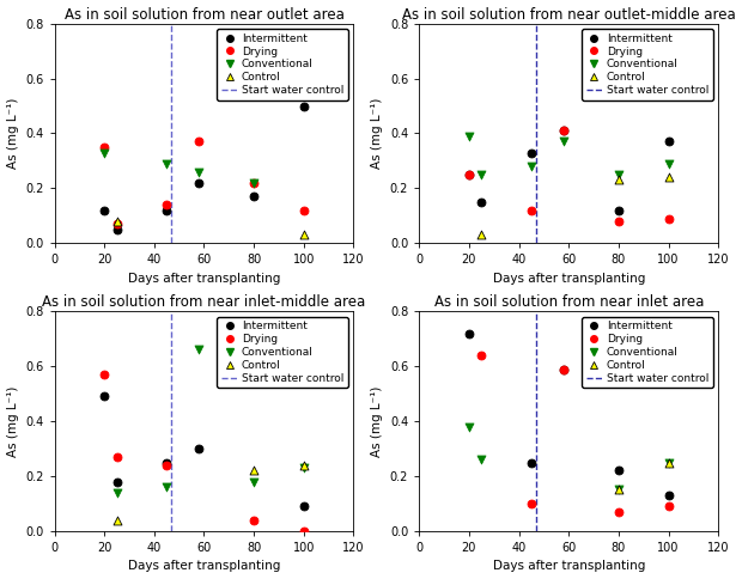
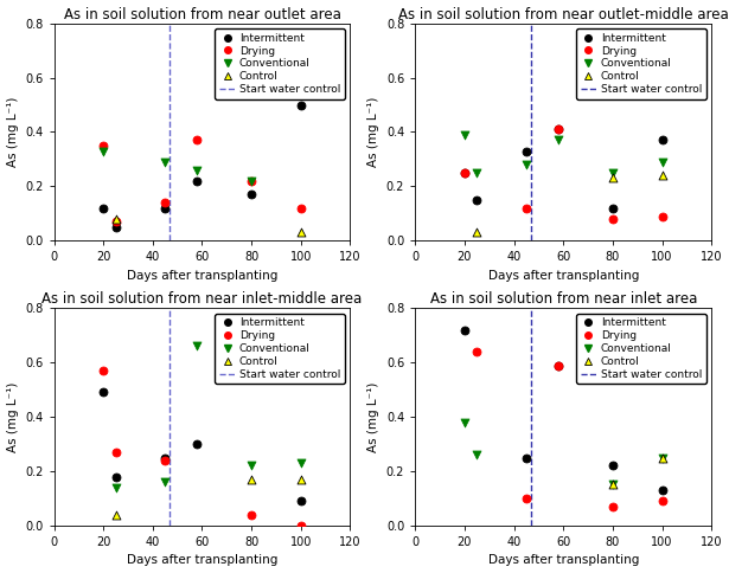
As in soil solution from near inlet-middle area/Conventional/80: 0.18 -> 0.22
As in soil solution from near inlet-middle area/Control/80: 0.22 -> 0.17
As in soil solution from near inlet-middle area/Control/100: 0.24 -> 0.17
